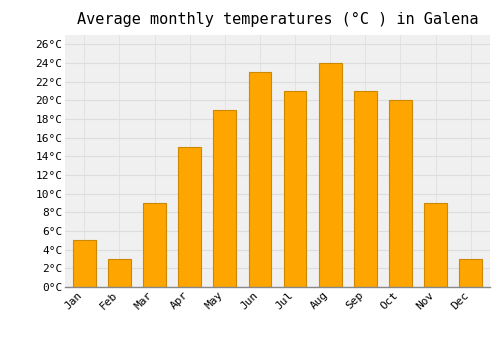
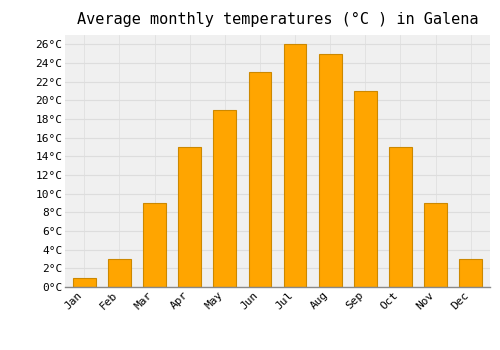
Jan: 5°C -> 1°C
Jul: 21°C -> 26°C
Aug: 24°C -> 25°C
Oct: 20°C -> 15°C
